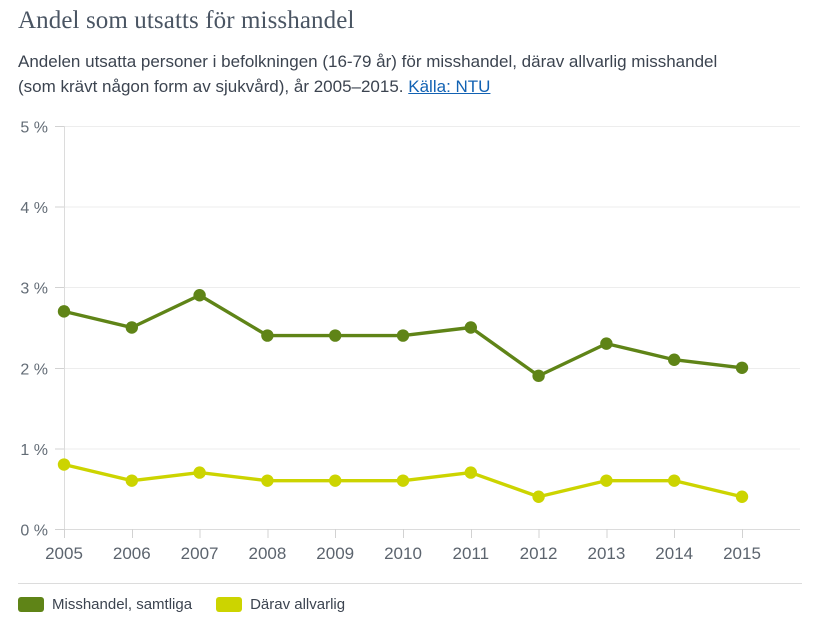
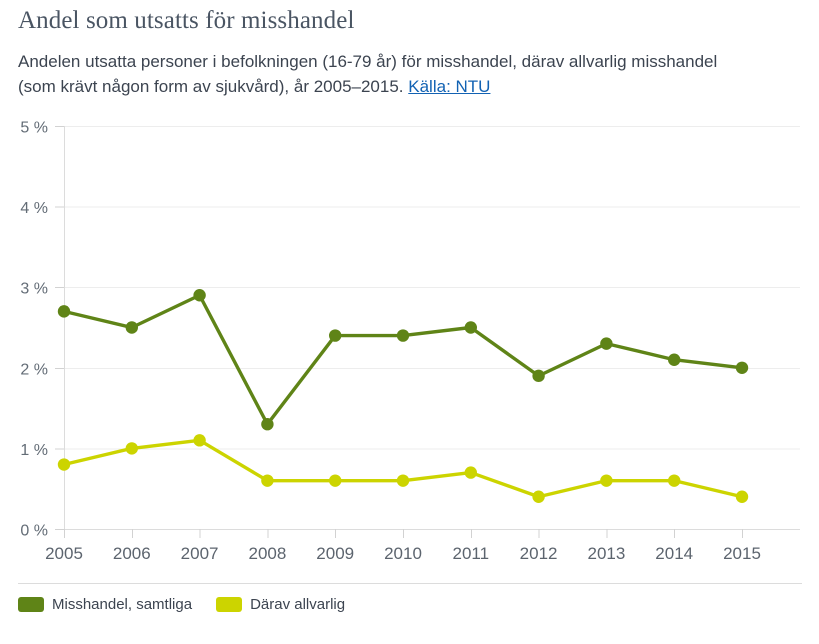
Därav allvarlig/2006: 0.6% -> 1.0%
Därav allvarlig/2007: 0.7% -> 1.1%
Misshandel, samtliga/2008: 2.4% -> 1.3%
